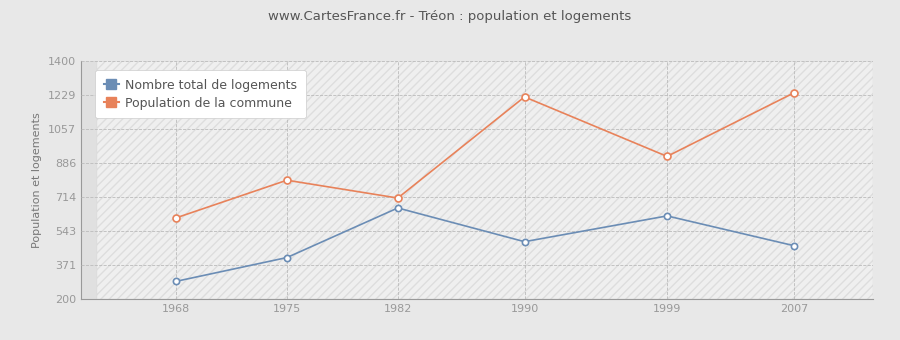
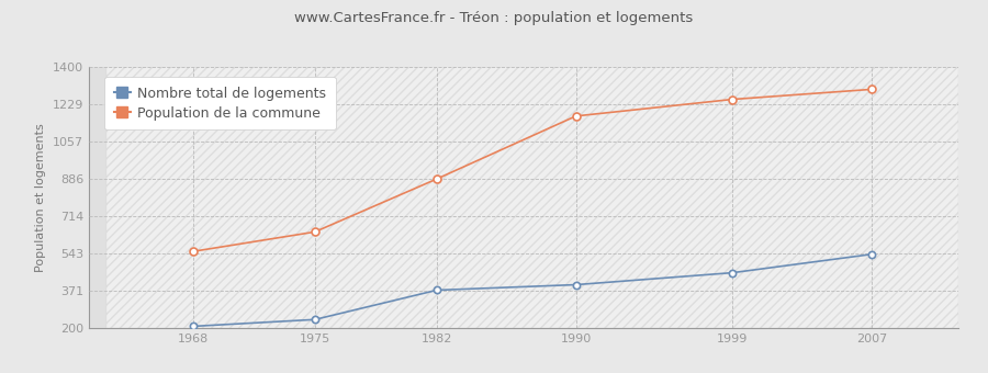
Nombre total de logements/1968: 290 -> 210
Population de la commune/1968: 610 -> 550
Nombre total de logements/1975: 410 -> 240
Population de la commune/1975: 800 -> 640
Nombre total de logements/1982: 660 -> 380
Population de la commune/1982: 710 -> 890
Nombre total de logements/1990: 490 -> 400
Population de la commune/1990: 1220 -> 1180
Nombre total de logements/1999: 620 -> 460
Population de la commune/1999: 920 -> 1250
Nombre total de logements/2007: 470 -> 540
Population de la commune/2007: 1240 -> 1300
